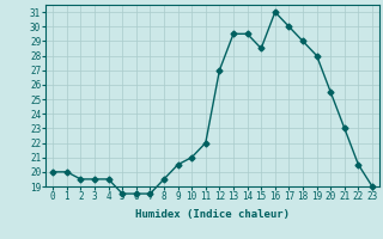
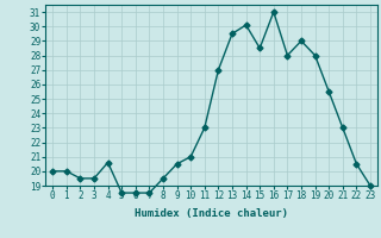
4: 19.5 -> 20.6
11: 22.0 -> 23.0
14: 29.5 -> 30.1
17: 30.0 -> 28.0
